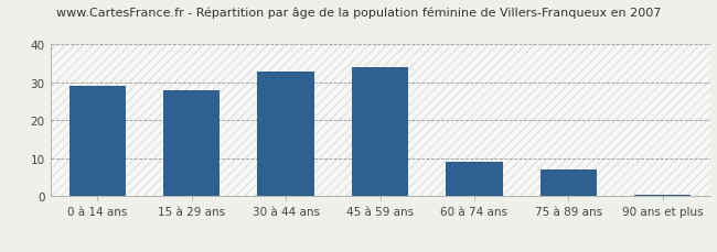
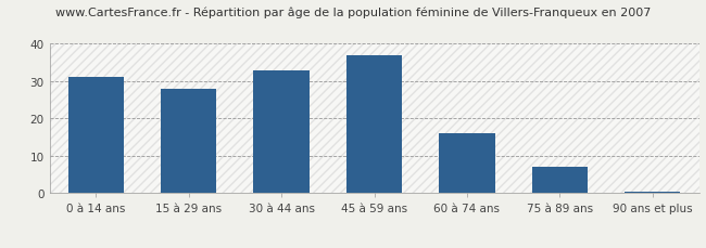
0 à 14 ans: 29.0 -> 31.0
45 à 59 ans: 34.0 -> 37.0
60 à 74 ans: 9.0 -> 16.0
